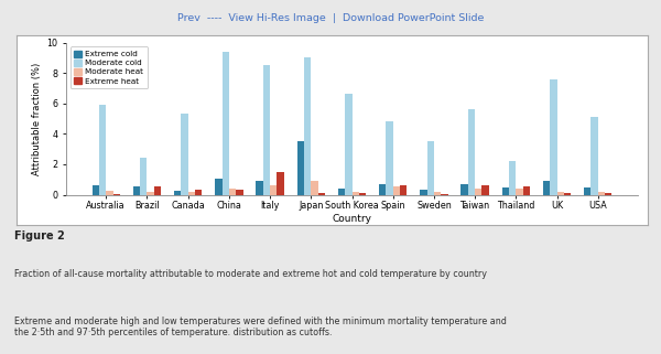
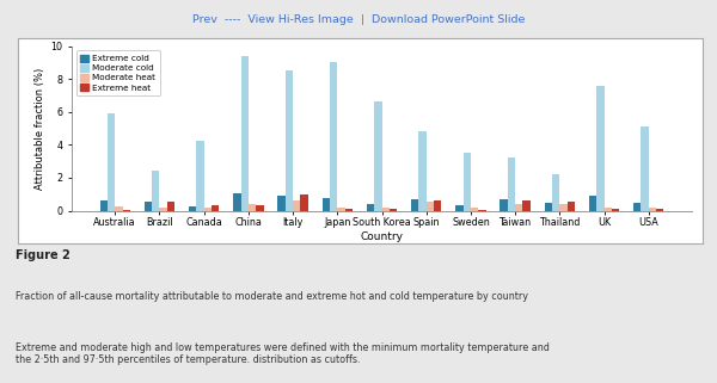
Moderate cold/Canada: 5.3 -> 4.2
Extreme heat/Italy: 1.5 -> 1.0
Extreme cold/Japan: 3.5 -> 0.8
Moderate heat/Japan: 0.9 -> 0.2
Moderate cold/Taiwan: 5.6 -> 3.2
